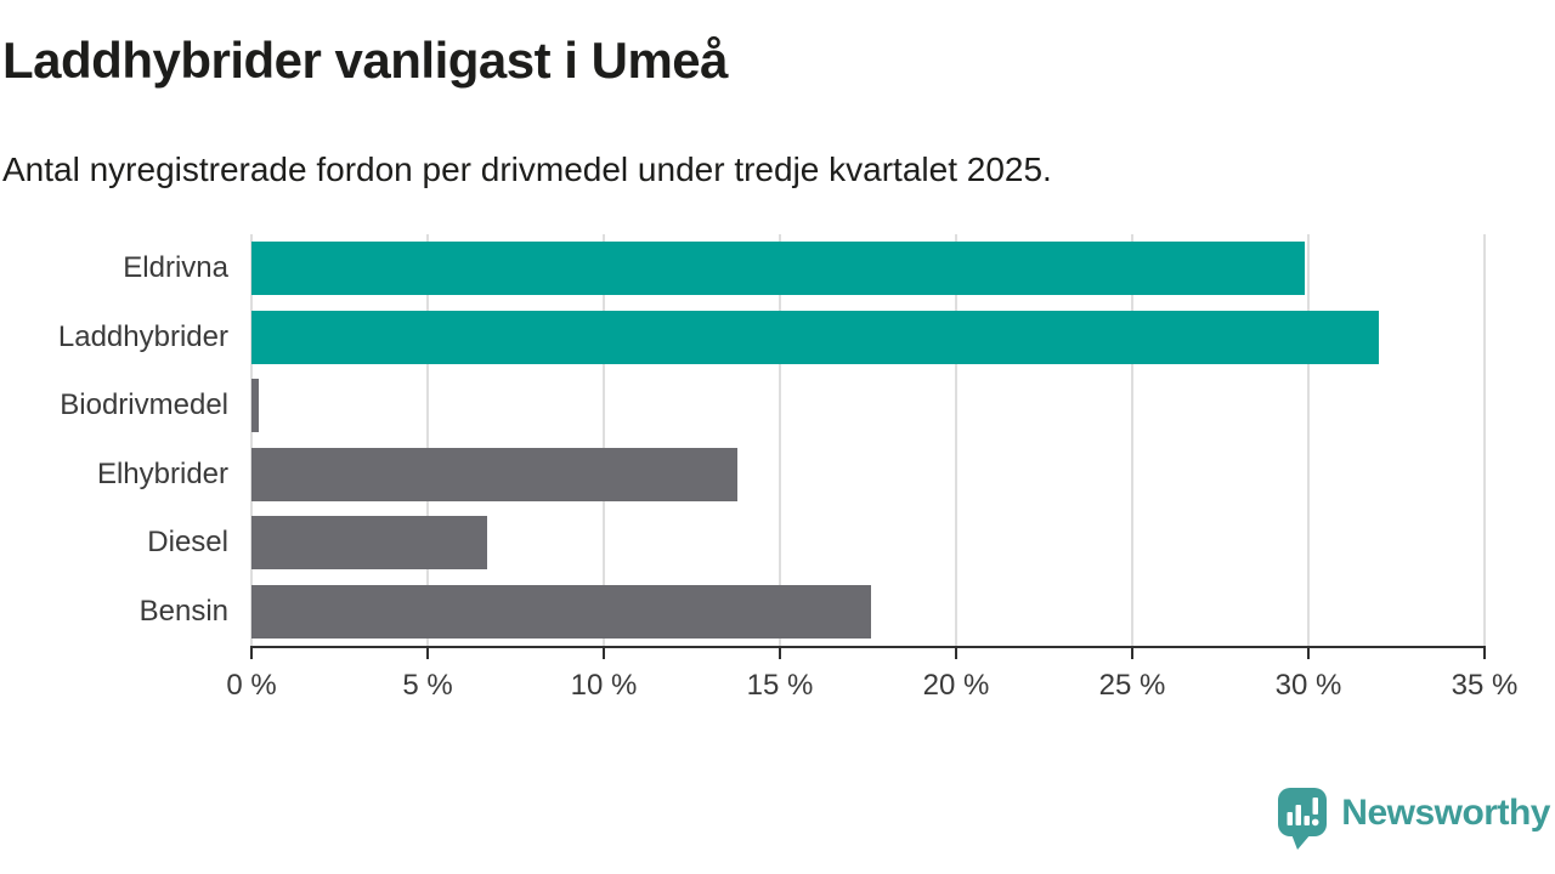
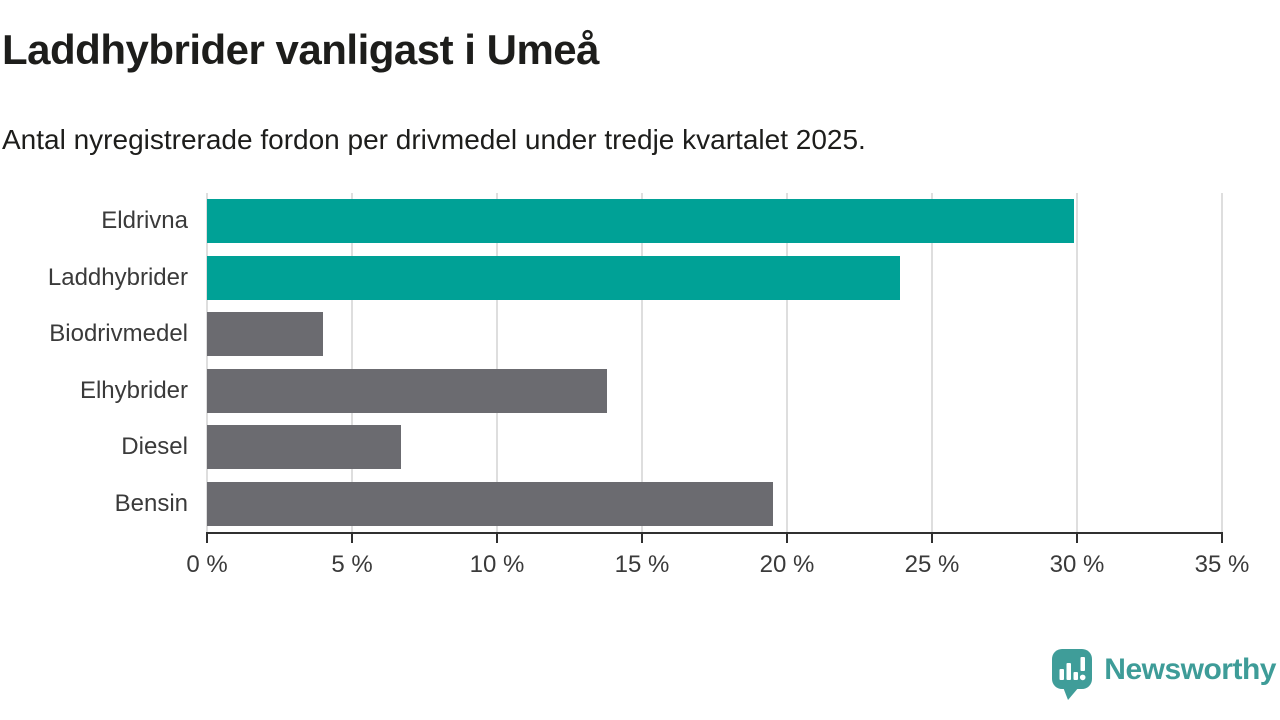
Laddhybrider: 32.0% -> 23.9%
Biodrivmedel: 0.2% -> 4.0%
Bensin: 17.6% -> 19.5%
